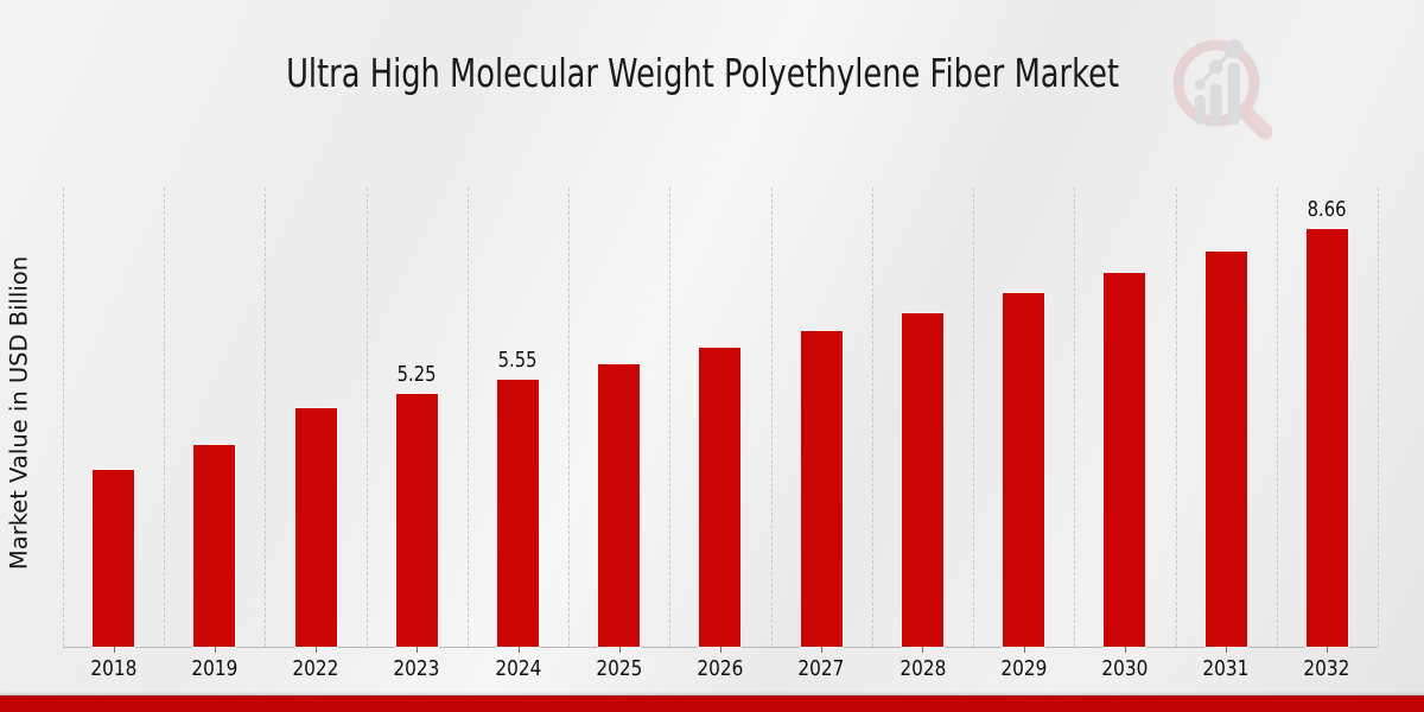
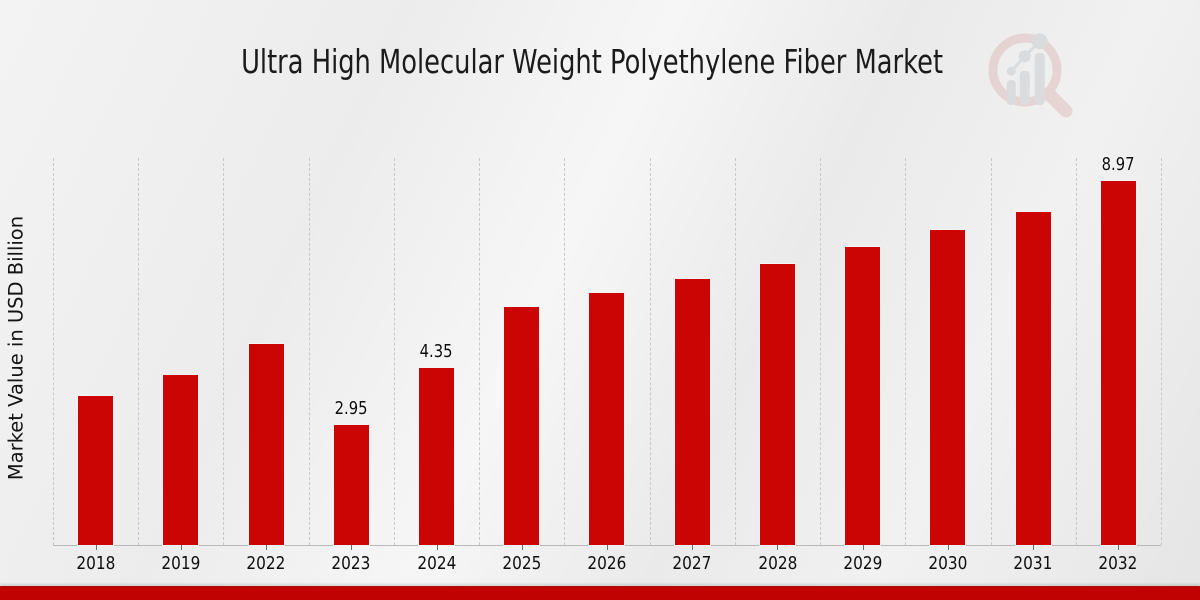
2023: 5.25 -> 2.95
2024: 5.55 -> 4.35
2032: 8.66 -> 8.97
